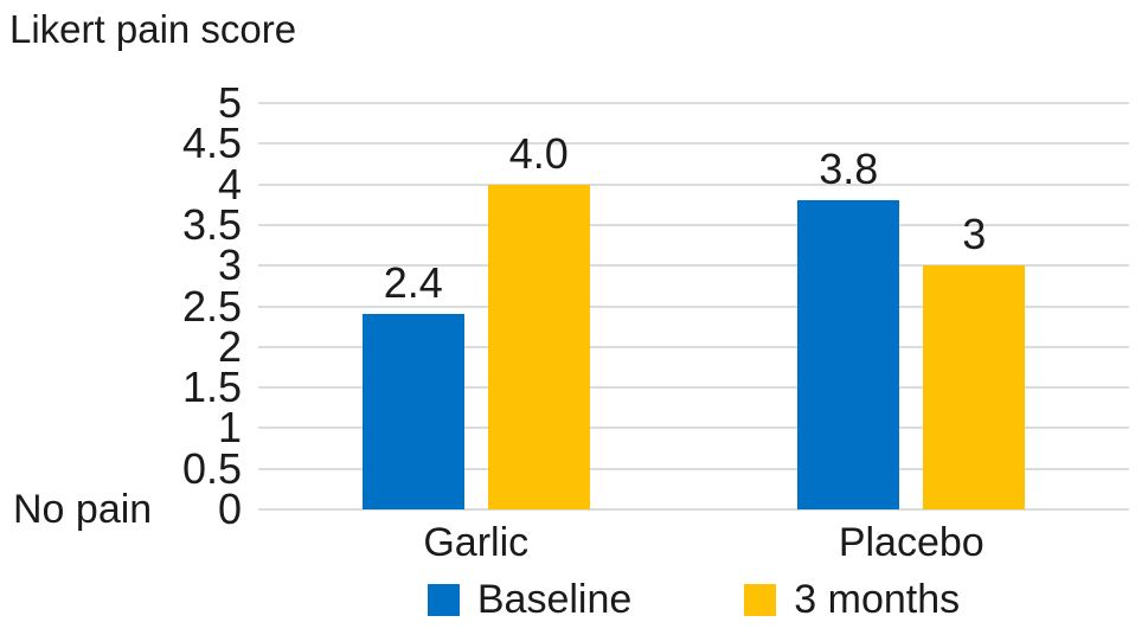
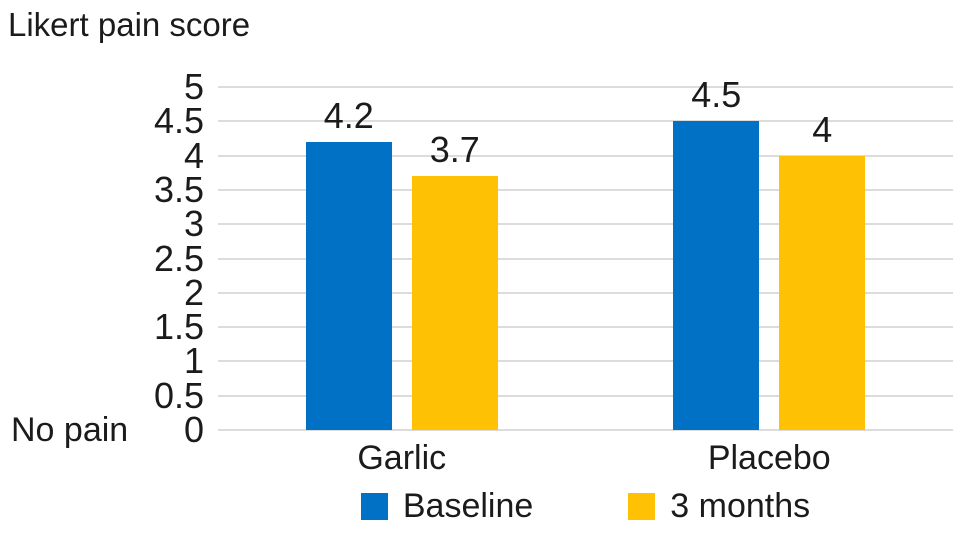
Baseline/Garlic: 2.4 -> 4.2
3 months/Garlic: 4.0 -> 3.7
Baseline/Placebo: 3.8 -> 4.5
3 months/Placebo: 3 -> 4
